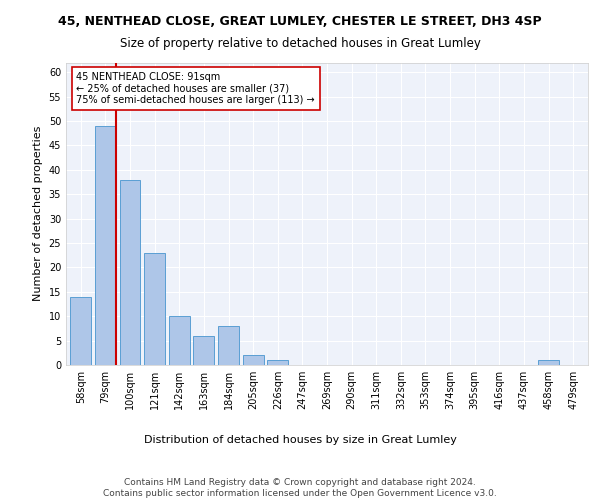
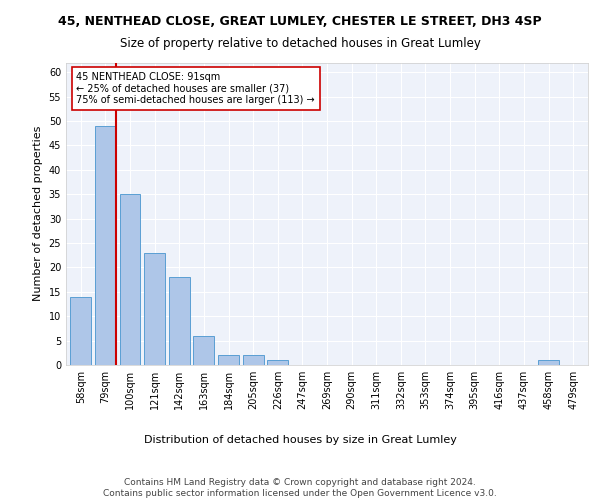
100sqm: 38 -> 35
142sqm: 10 -> 18
184sqm: 8 -> 2
